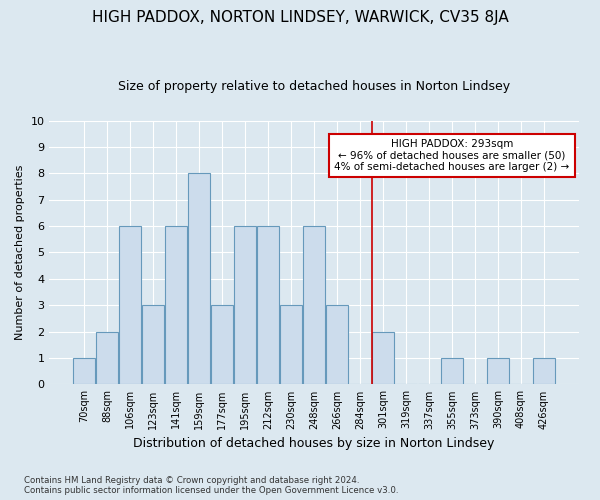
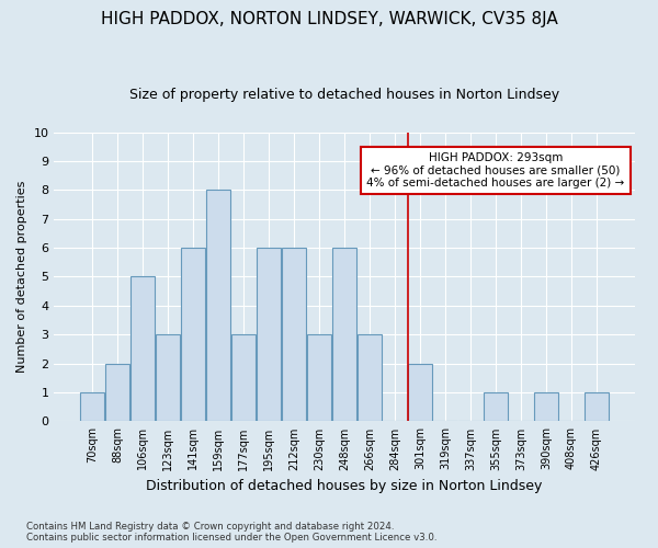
106sqm: 6 -> 5
